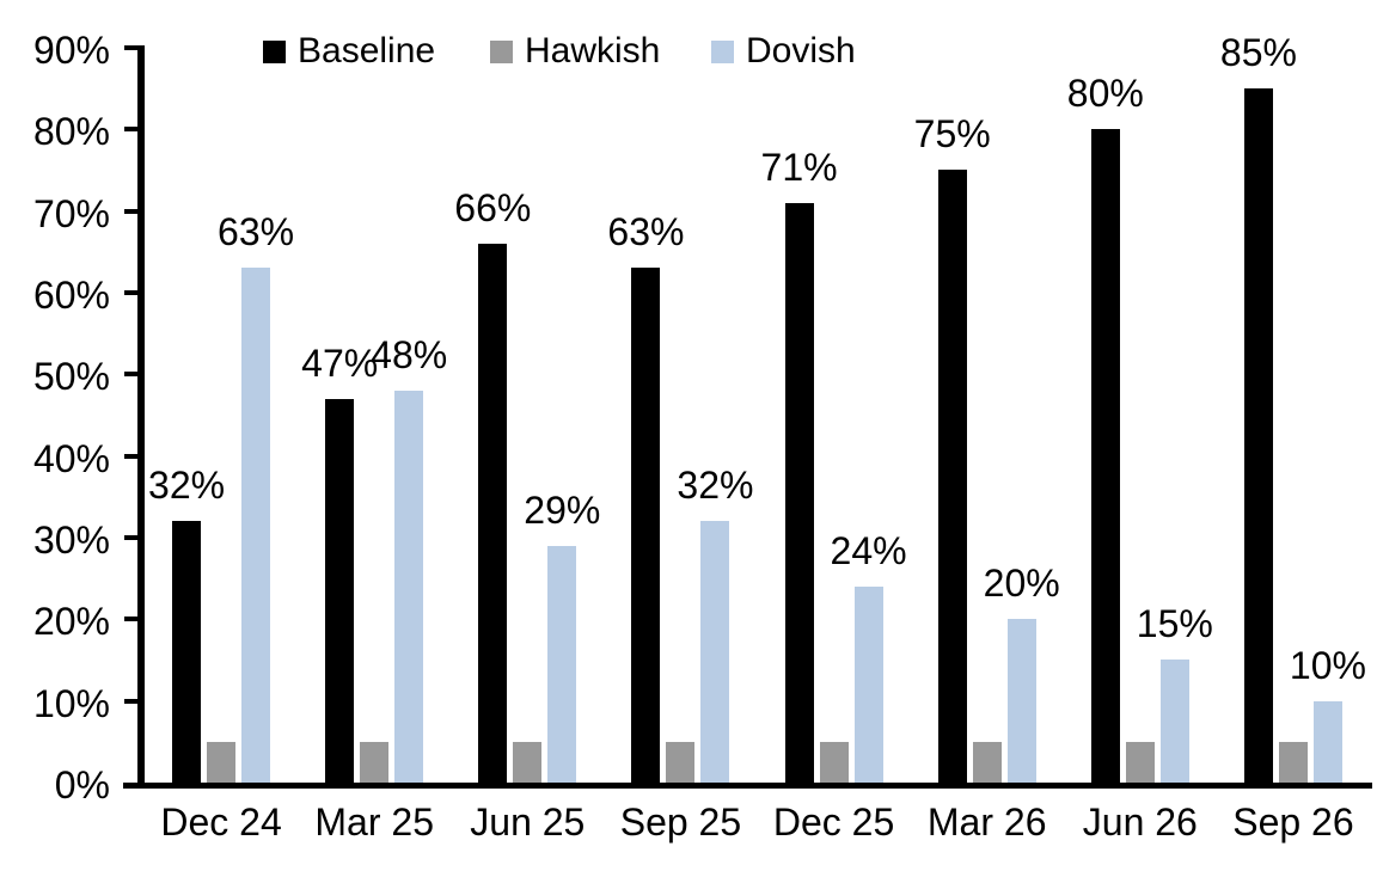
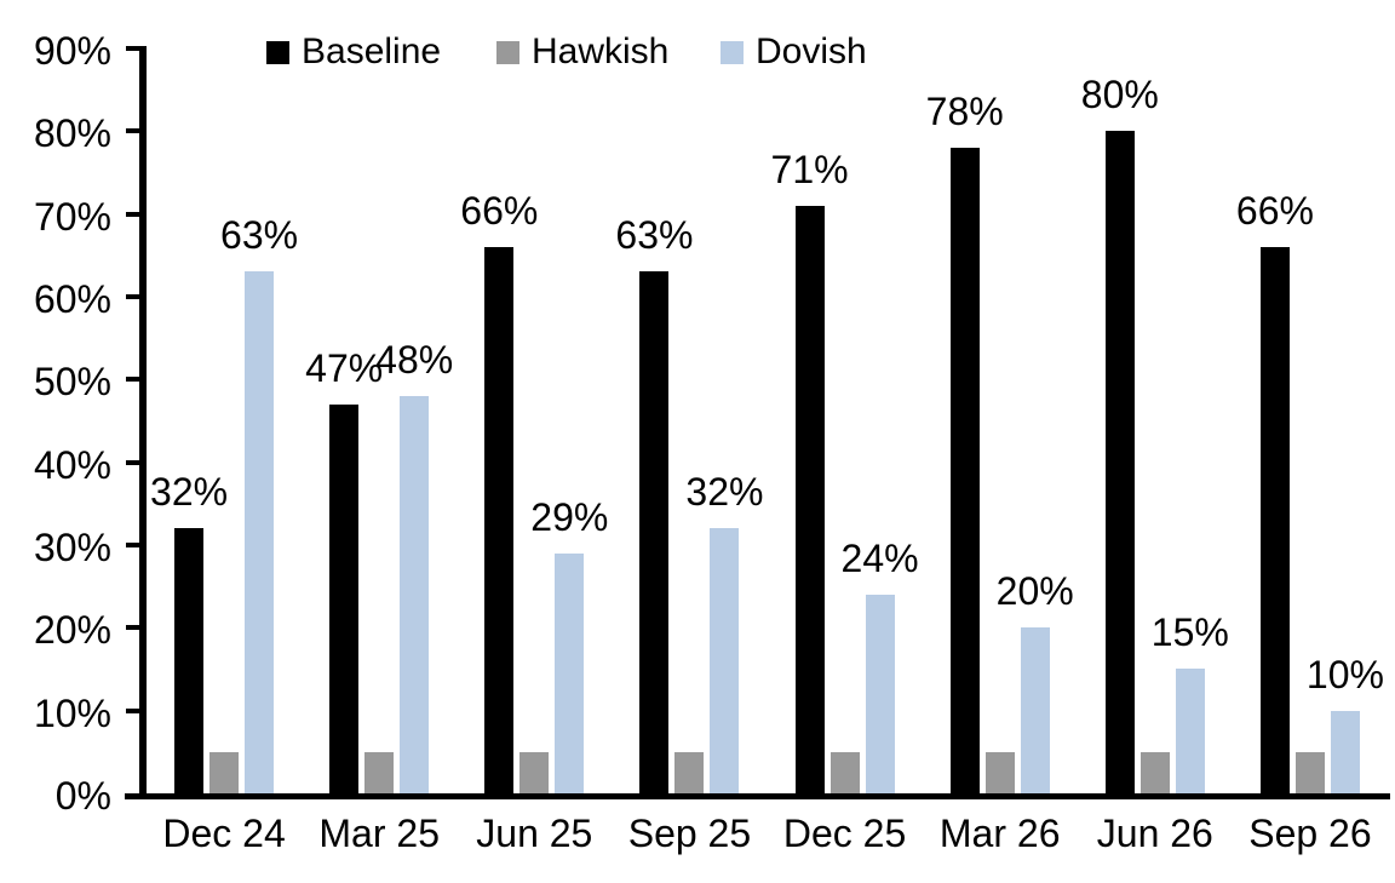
Baseline/Mar 26: 75% -> 78%
Baseline/Sep 26: 85% -> 66%
